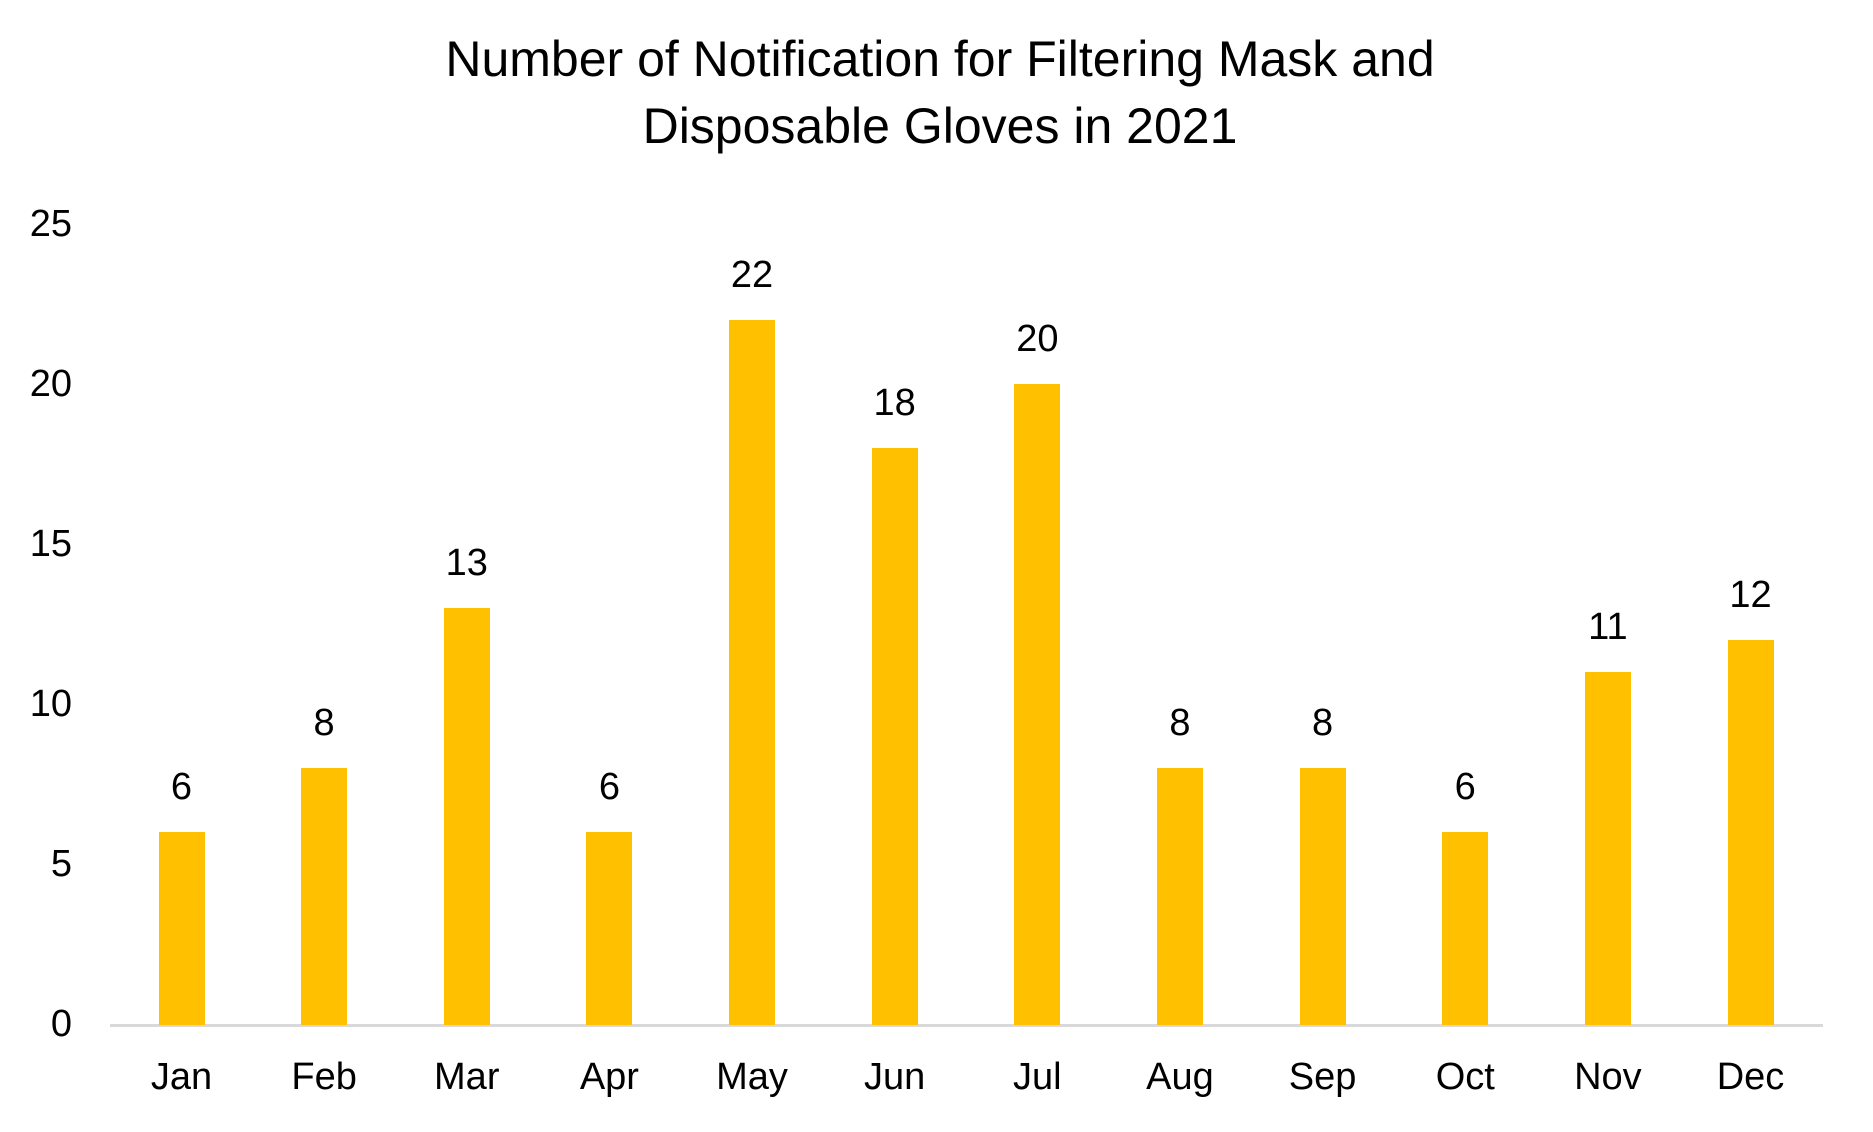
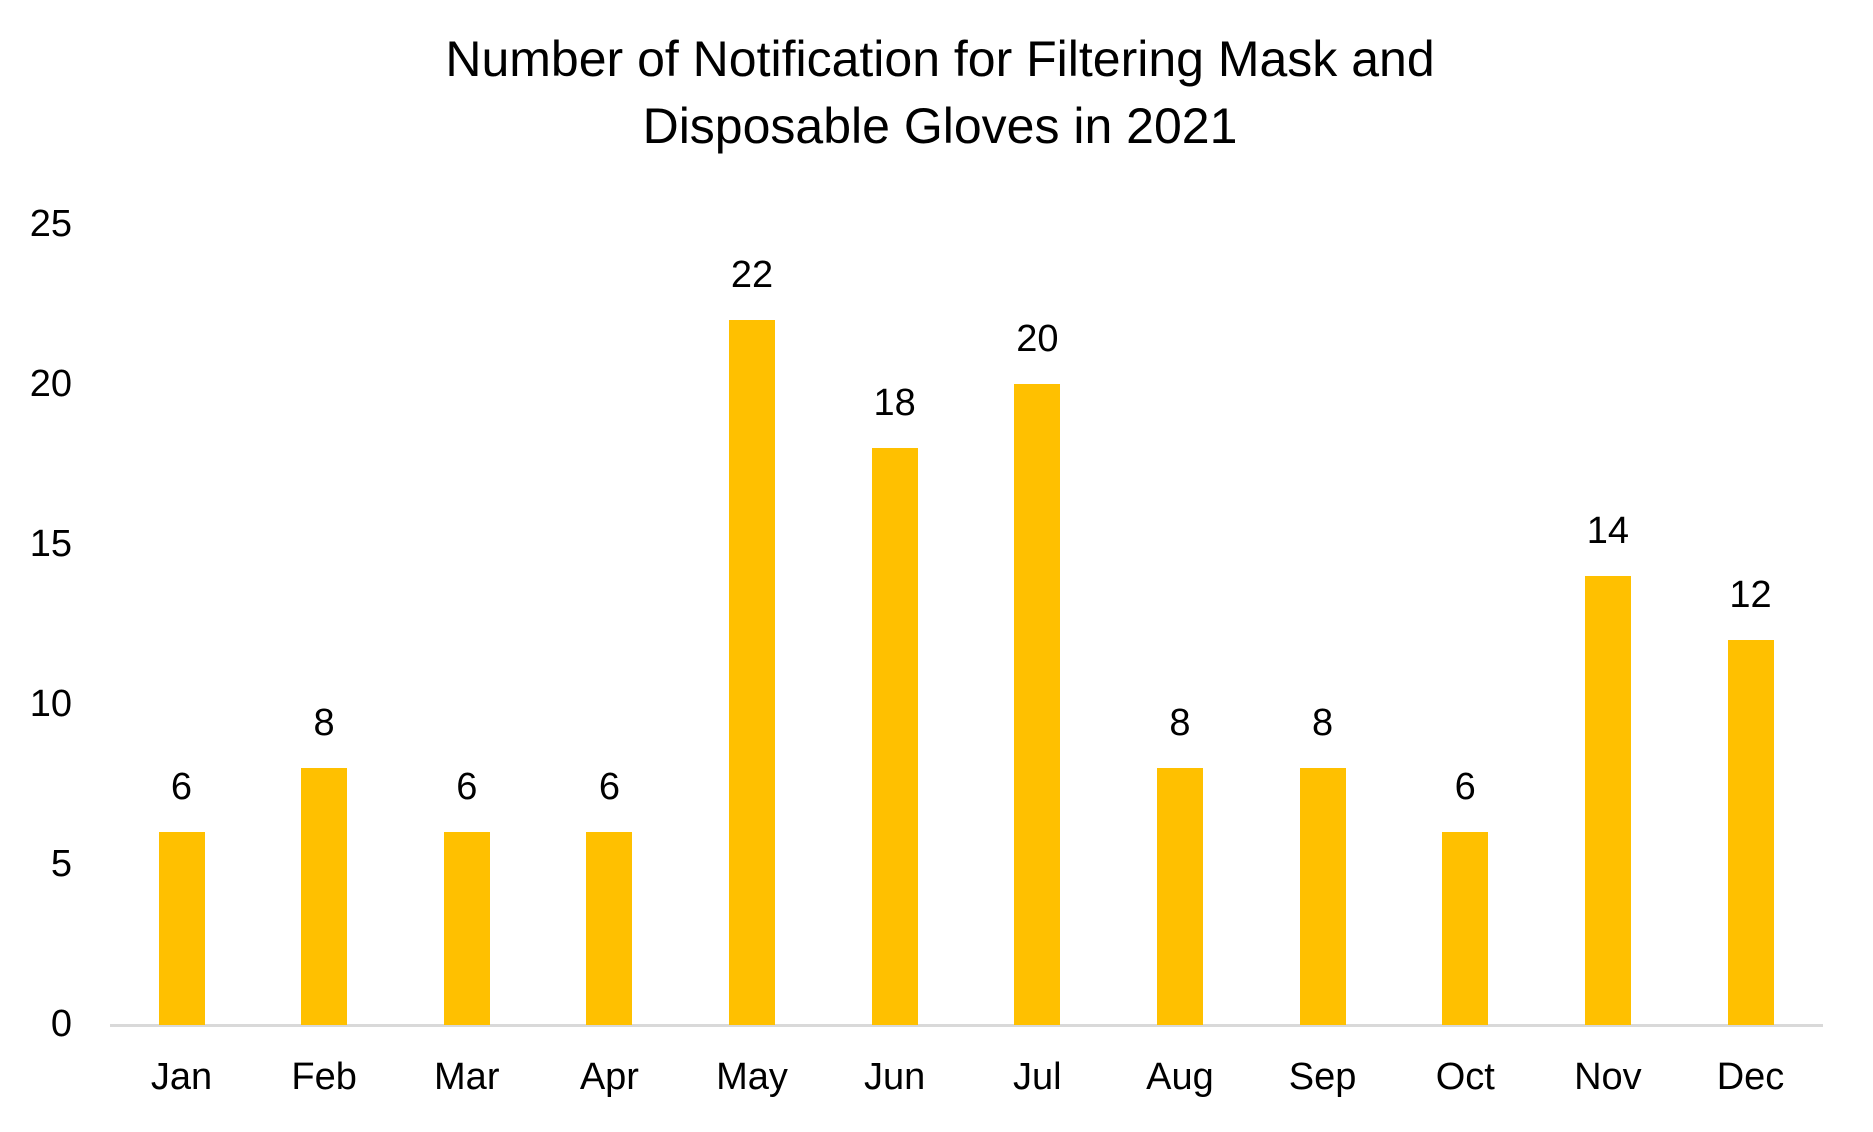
Mar: 13 -> 6
Nov: 11 -> 14
